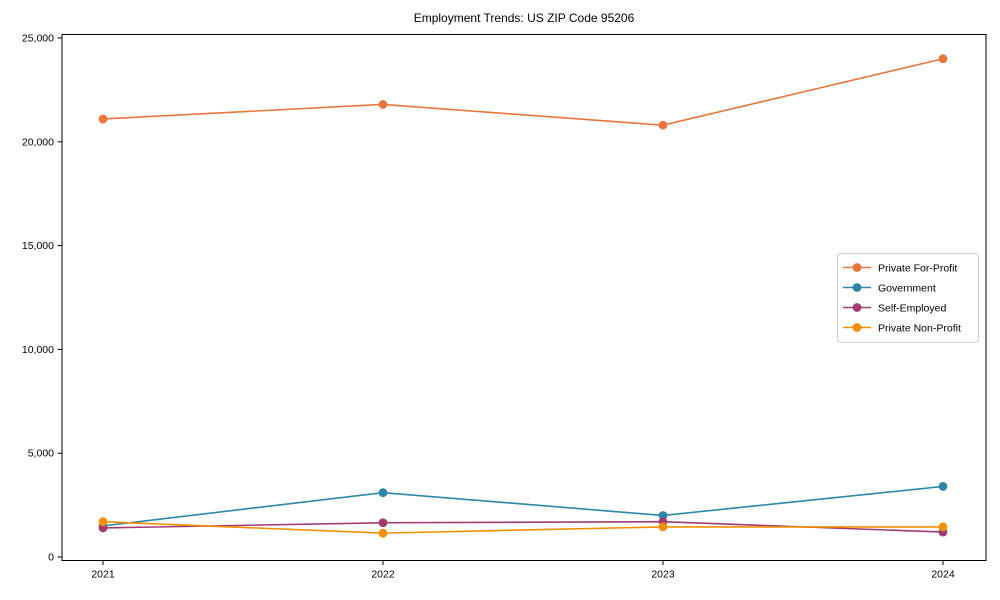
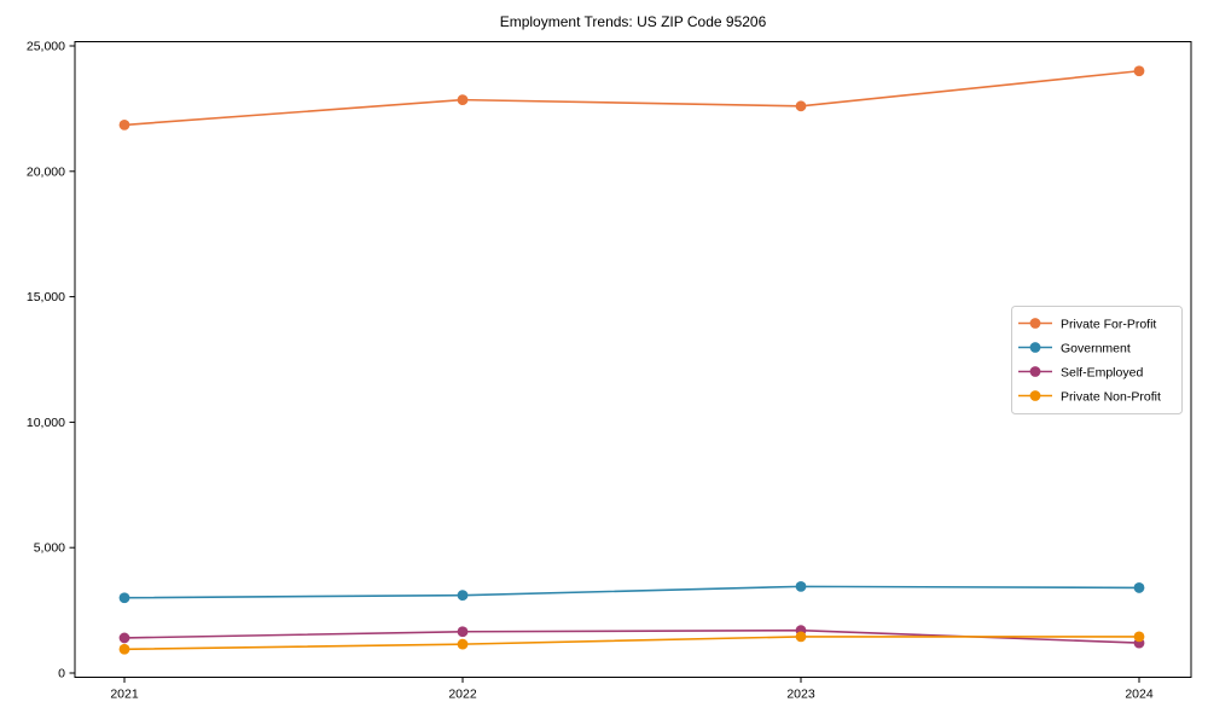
Private For-Profit/2021: 21100 -> 21800
Government/2021: 1500 -> 3000
Private Non-Profit/2021: 1700 -> 1000
Private For-Profit/2022: 21800 -> 22800
Private For-Profit/2023: 20800 -> 22600
Government/2023: 2000 -> 3400
